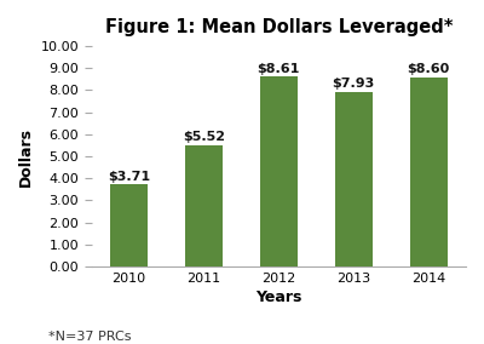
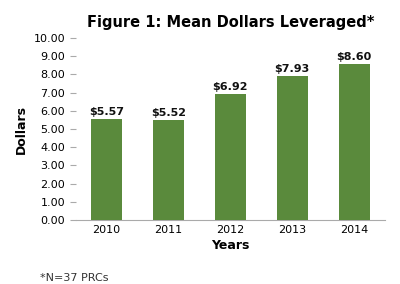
2010: $3.71 -> $5.57
2012: $8.61 -> $6.92
